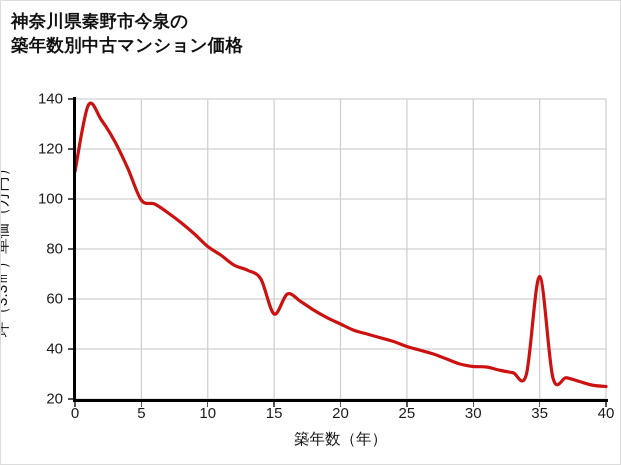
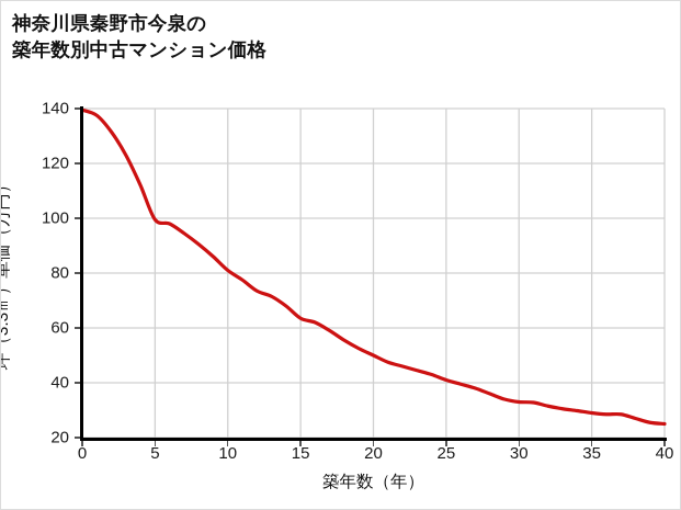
0: 111 -> 140
15: 54 -> 64
35: 69 -> 29
